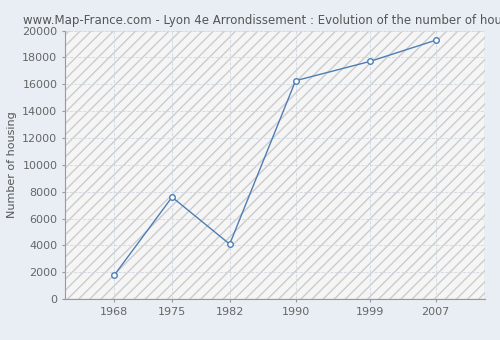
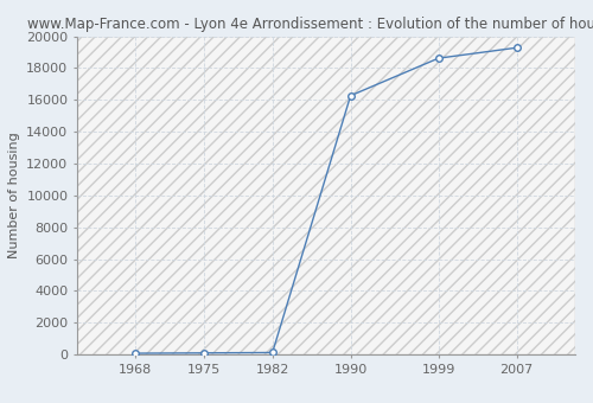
1968: 1800 -> 100
1975: 7600 -> 100
1982: 4100 -> 100
1999: 17700 -> 18600
